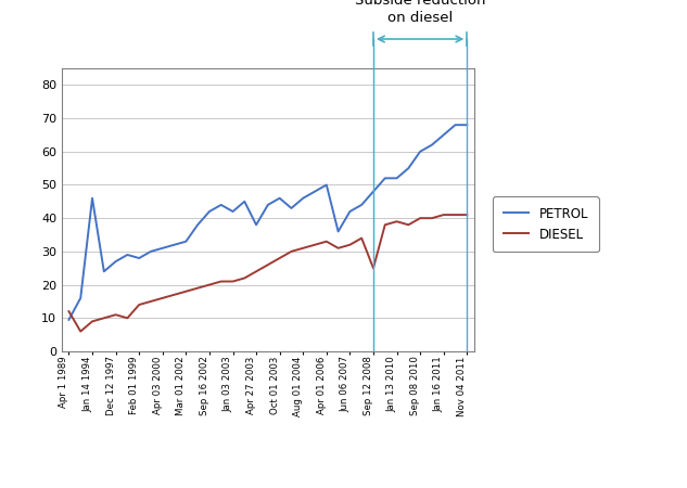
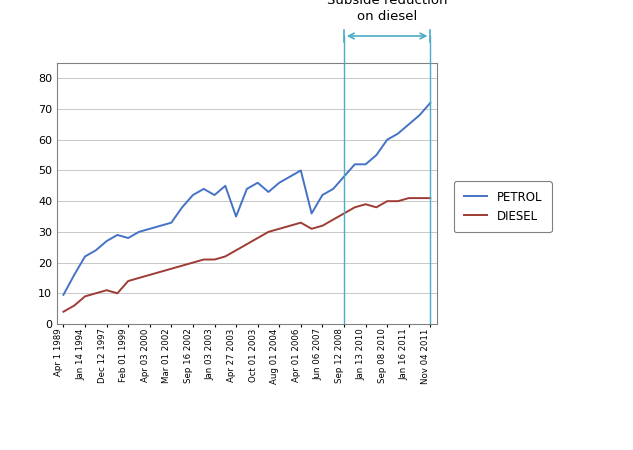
DIESEL/Apr 1 1989: 12 -> 4
PETROL/Jan 14 1994: 46.0 -> 22.0
PETROL/Apr 27 2003: 38.0 -> 35.0
DIESEL/Sep 12 2008: 25 -> 36
PETROL/Nov 04 2011: 68.0 -> 72.0
